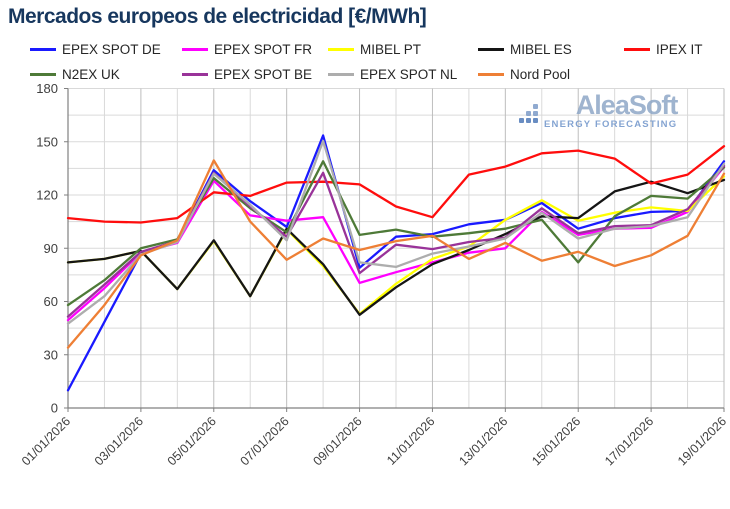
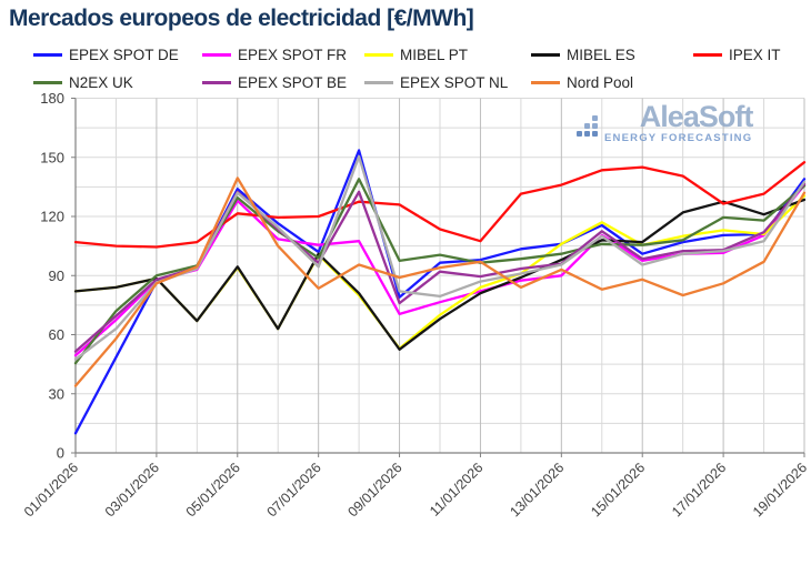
N2EX UK/01/01/2026: 58 -> 46
IPEX IT/07/01/2026: 127 -> 120
N2EX UK/15/01/2026: 82 -> 106
